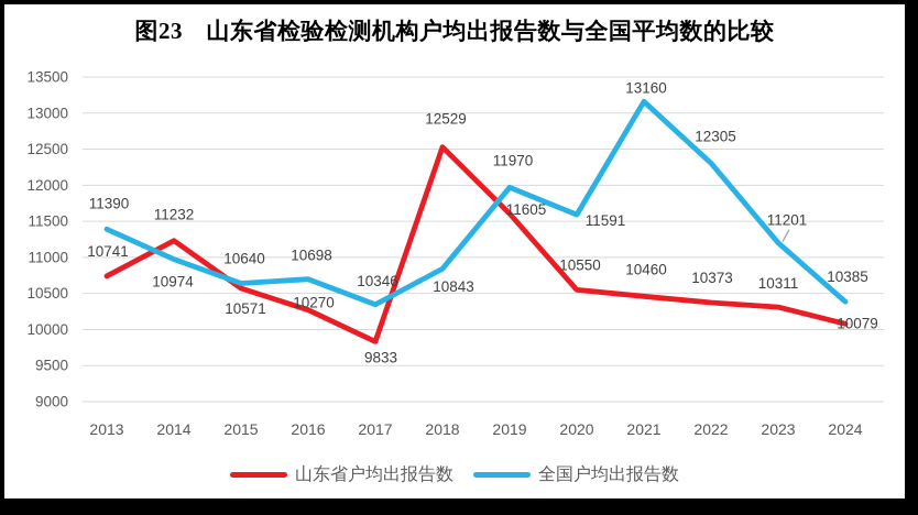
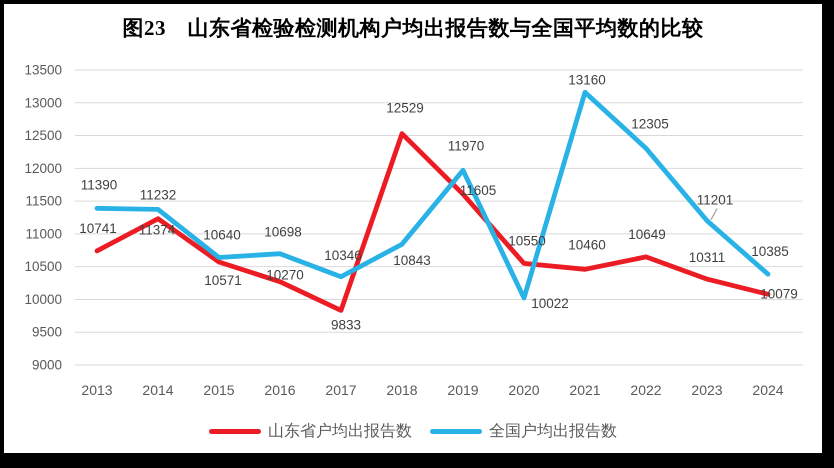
全国户均出报告数/2014: 10974 -> 11374
全国户均出报告数/2020: 11591 -> 10022
山东省户均出报告数/2022: 10373 -> 10649
